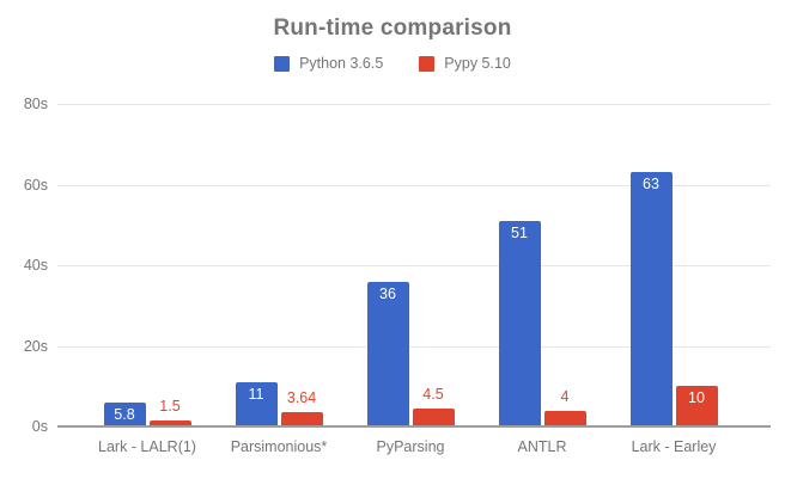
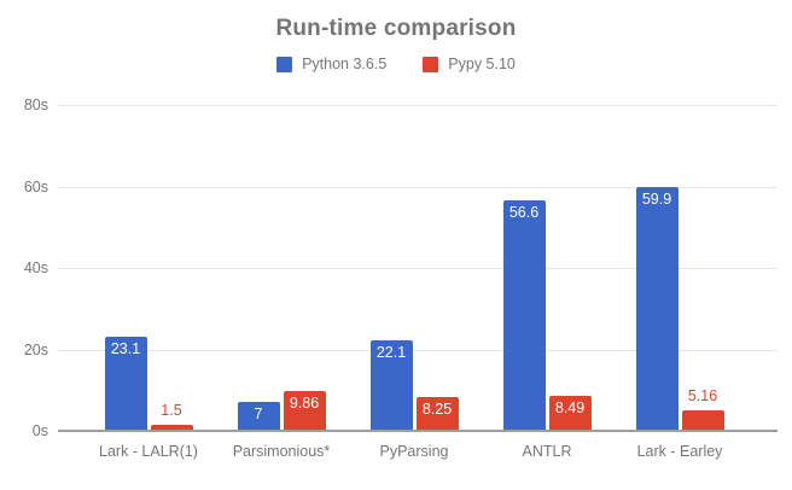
Python 3.6.5/Lark - LALR(1): 5.8 -> 23.1
Python 3.6.5/Parsimonious*: 11 -> 7
Pypy 5.10/Parsimonious*: 3.64 -> 9.86
Python 3.6.5/PyParsing: 36 -> 22.1
Pypy 5.10/PyParsing: 4.5 -> 8.25
Python 3.6.5/ANTLR: 51 -> 56.6
Pypy 5.10/ANTLR: 4 -> 8.49
Python 3.6.5/Lark - Earley: 63 -> 59.9
Pypy 5.10/Lark - Earley: 10 -> 5.16
